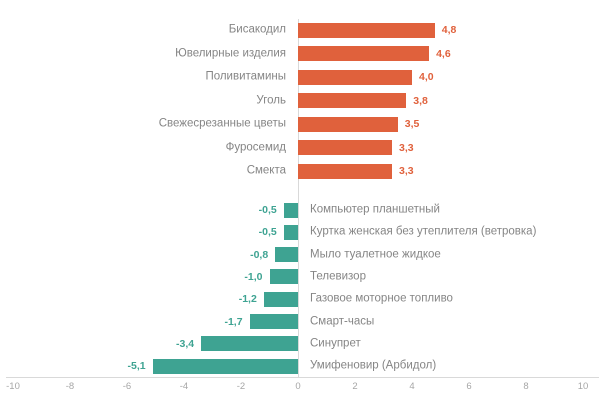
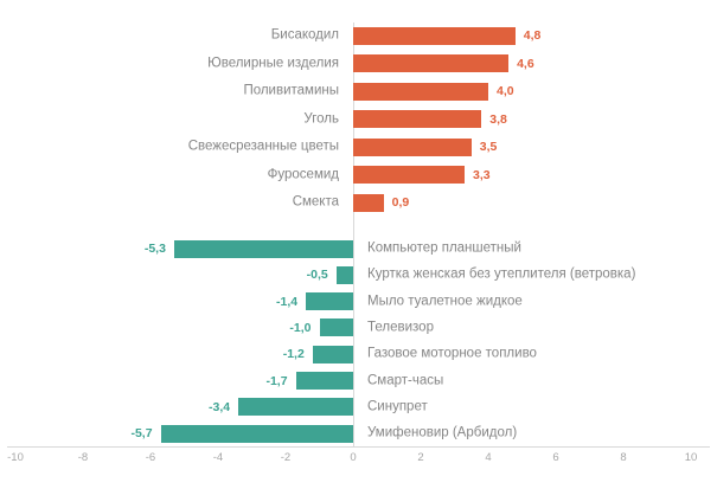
Смекта: 3,3 -> 0,9
Компьютер планшетный: -0,5 -> -5,3
Мыло туалетное жидкое: -0,8 -> -1,4
Умифеновир (Арбидол): -5,1 -> -5,7
